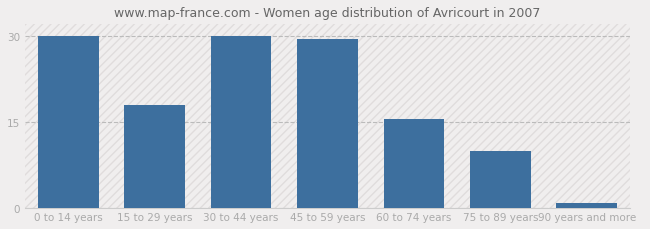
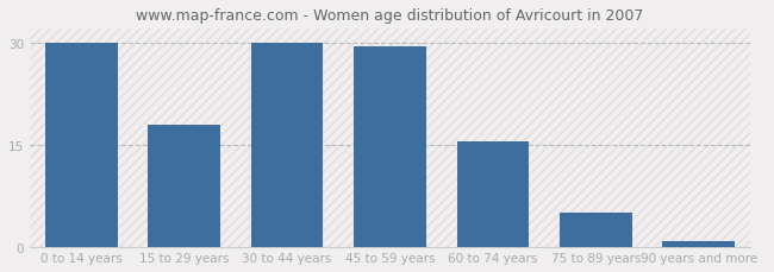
75 to 89 years: 10.0 -> 5.0
